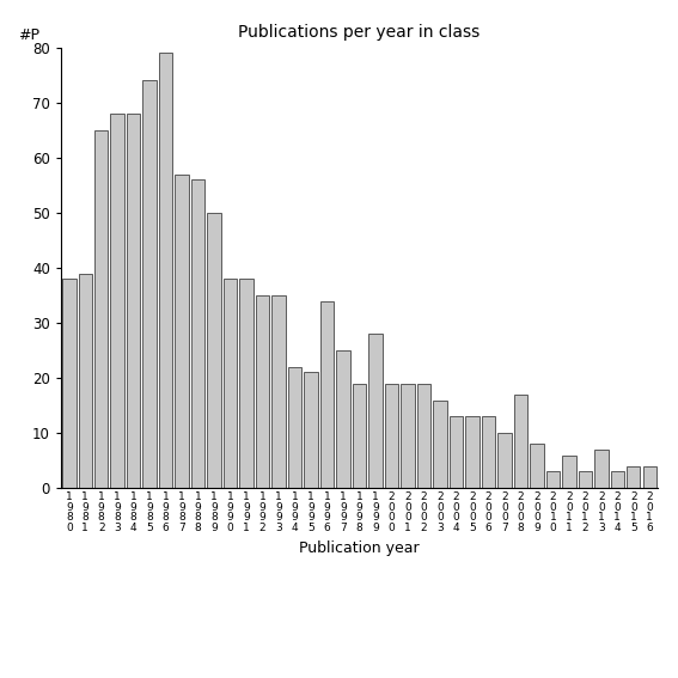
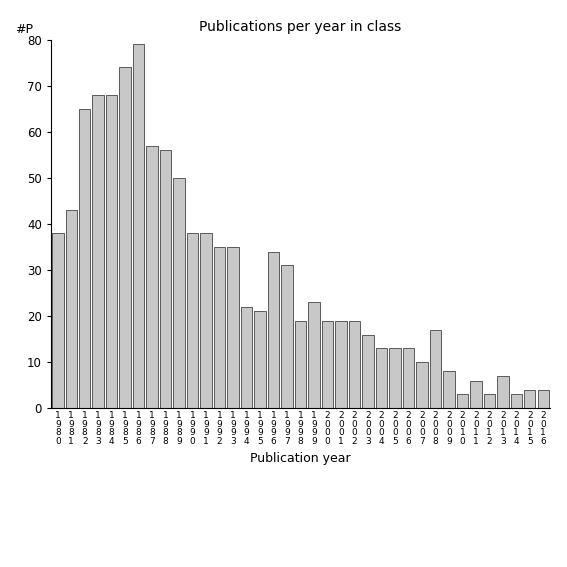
1 9 8 1: 39 -> 43
1 9 9 7: 25 -> 31
1 9 9 9: 28 -> 23
